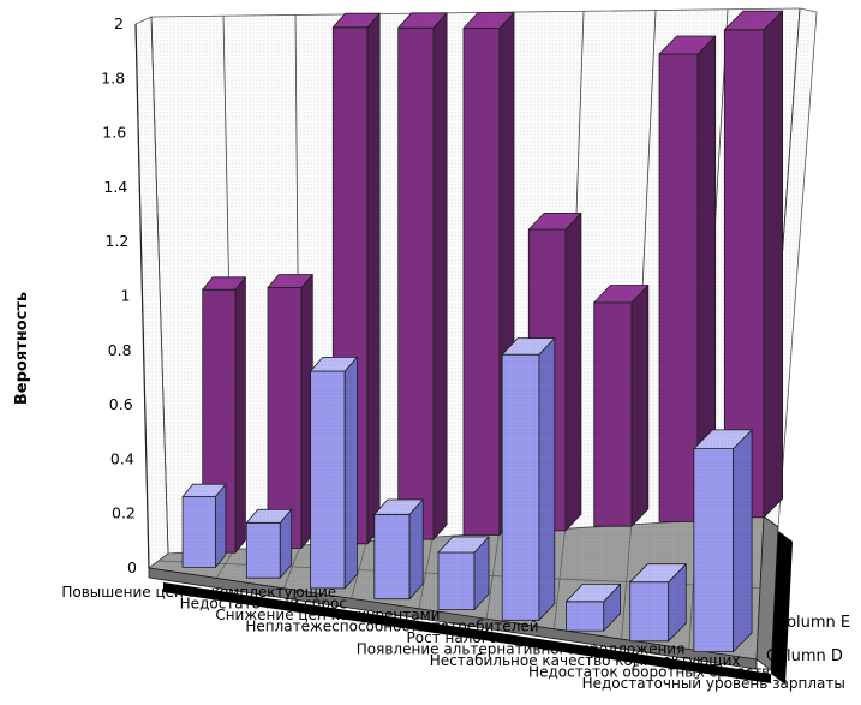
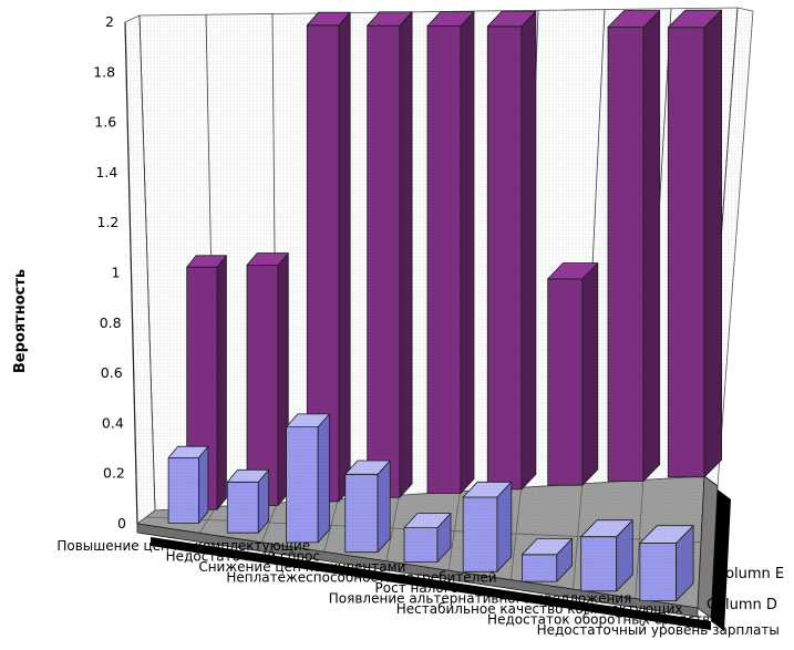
Column D/Снижение цен конкурентами: 0.78 -> 0.45
Column D/Рост налогов: 0.20 -> 0.13
Column D/Появление альтернативного предложения: 0.92 -> 0.28
Column E/Появление альтернативного предложения: 1.2 -> 2.0
Column E/Недостаток оборотных средств: 1.9 -> 2.0
Column D/Недостаточный уровень зарплаты: 0.68 -> 0.21
